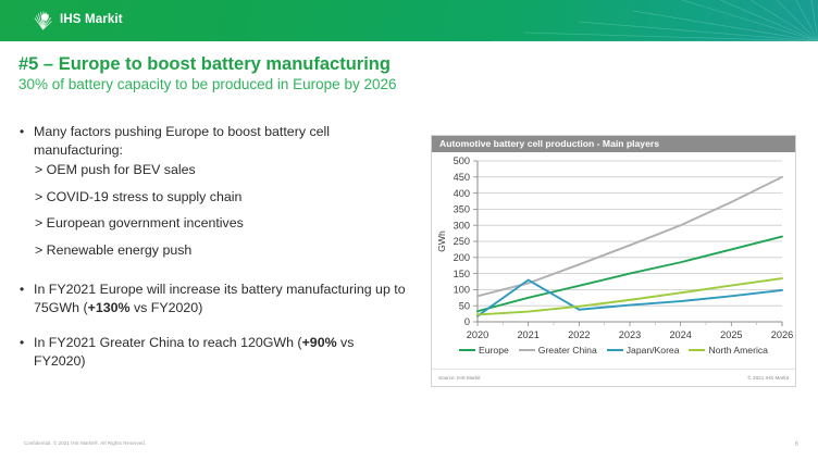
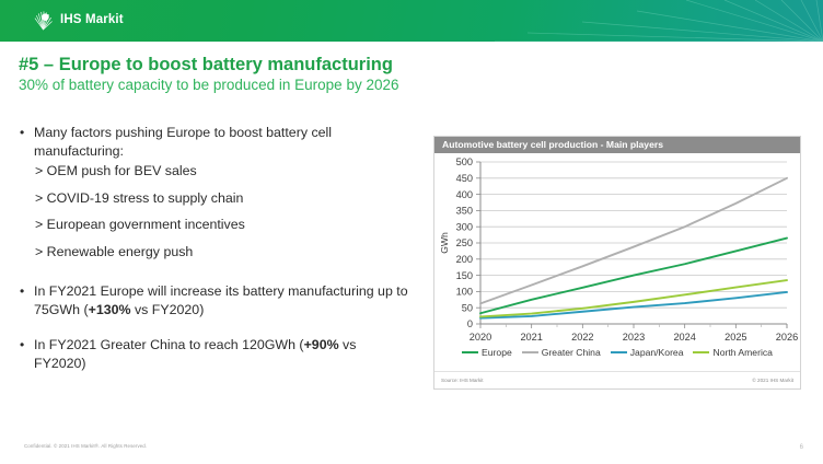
Greater China/2020: 80 -> 60
Japan/Korea/2021: 130 -> 20
